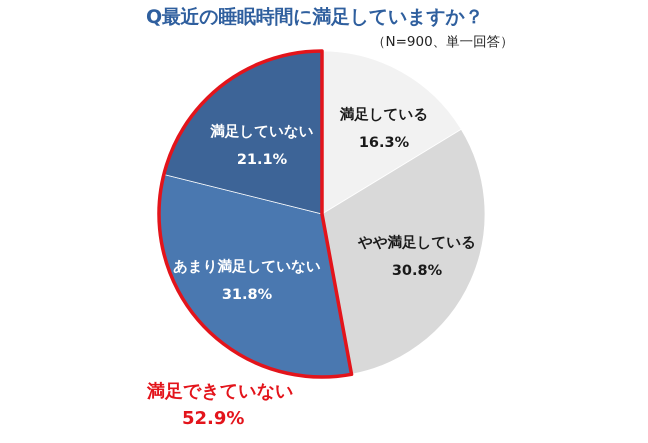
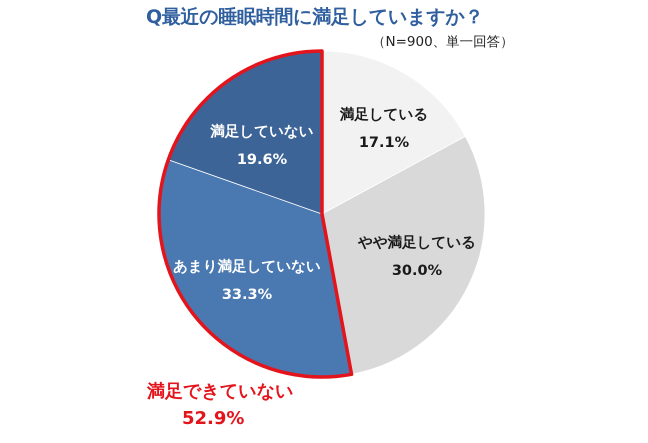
満足している: 16.3% -> 17.1%
やや満足している: 30.8% -> 30.0%
あまり満足していない: 31.8% -> 33.3%
満足していない: 21.1% -> 19.6%
